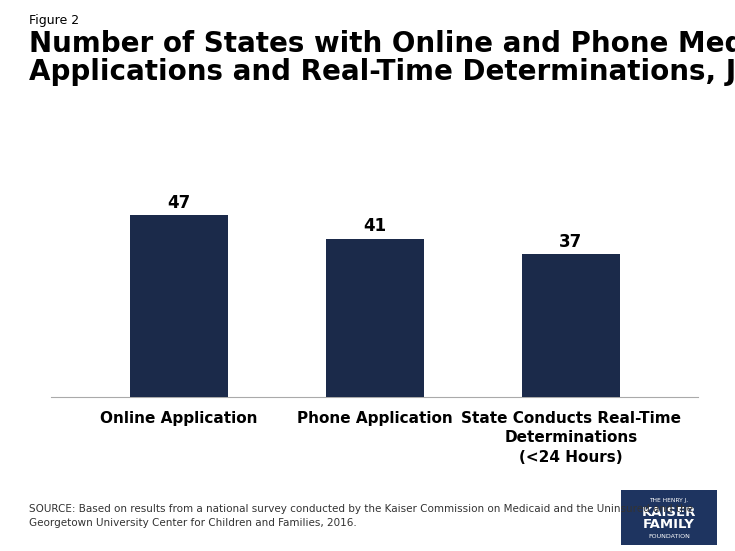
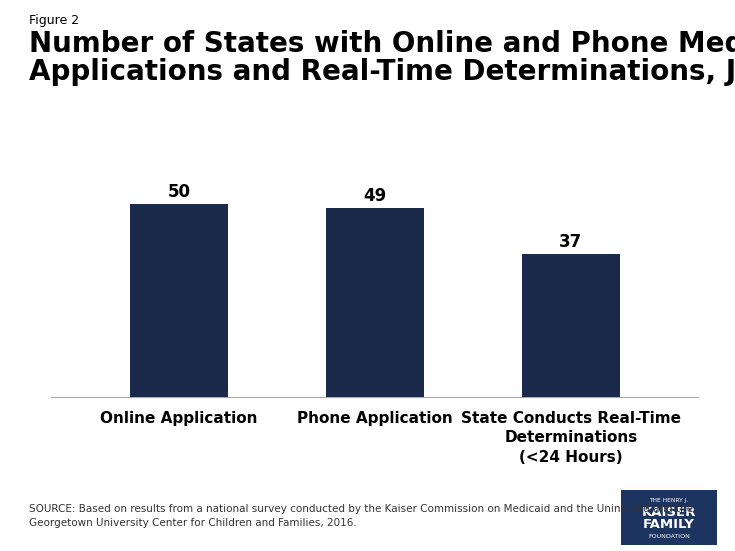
Online Application: 47 -> 50
Phone Application: 41 -> 49
